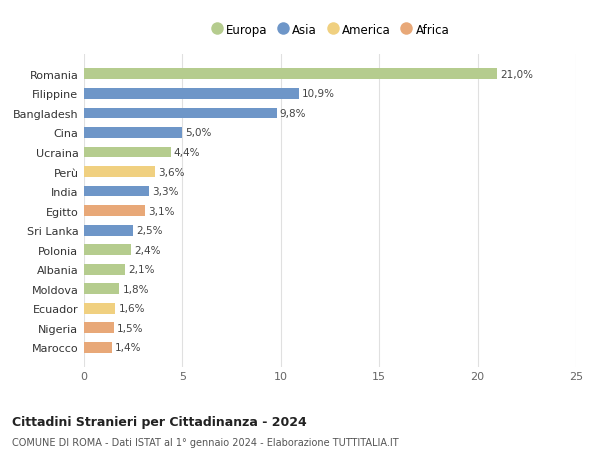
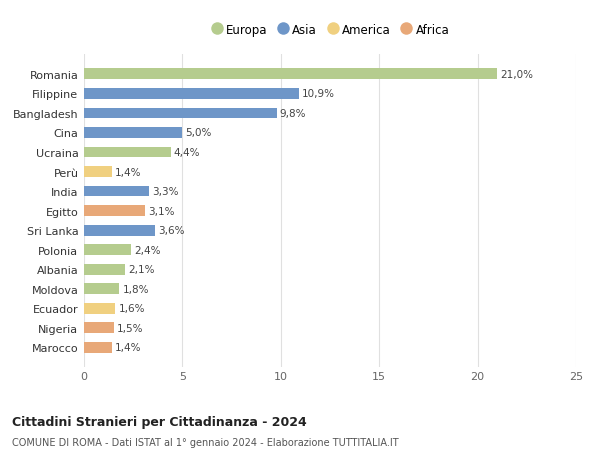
Perù: 3,6% -> 1,4%
Sri Lanka: 2,5% -> 3,6%
